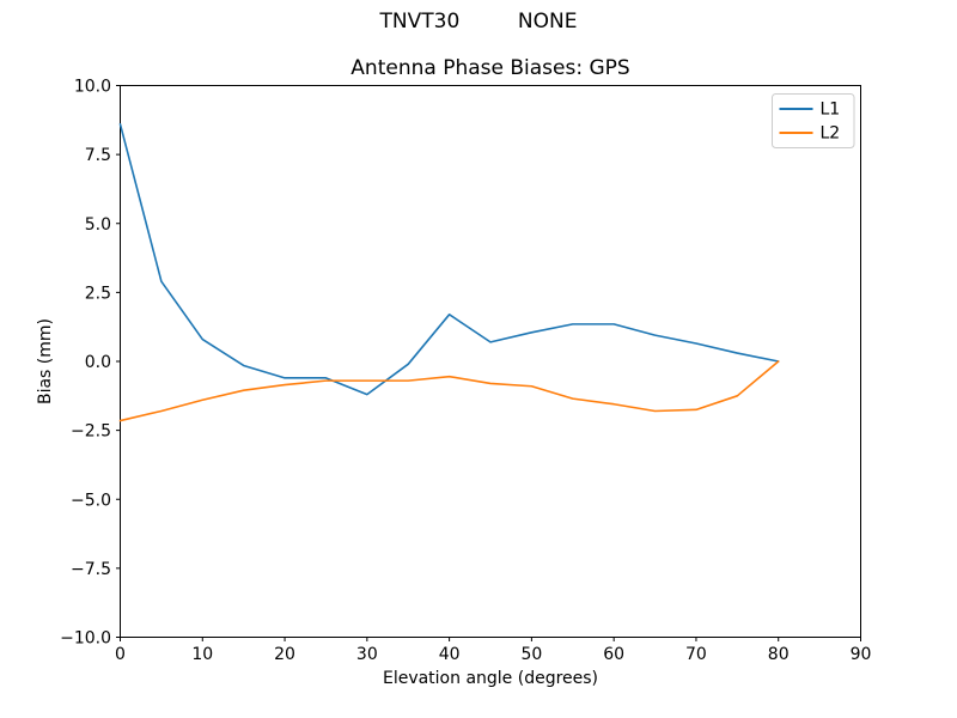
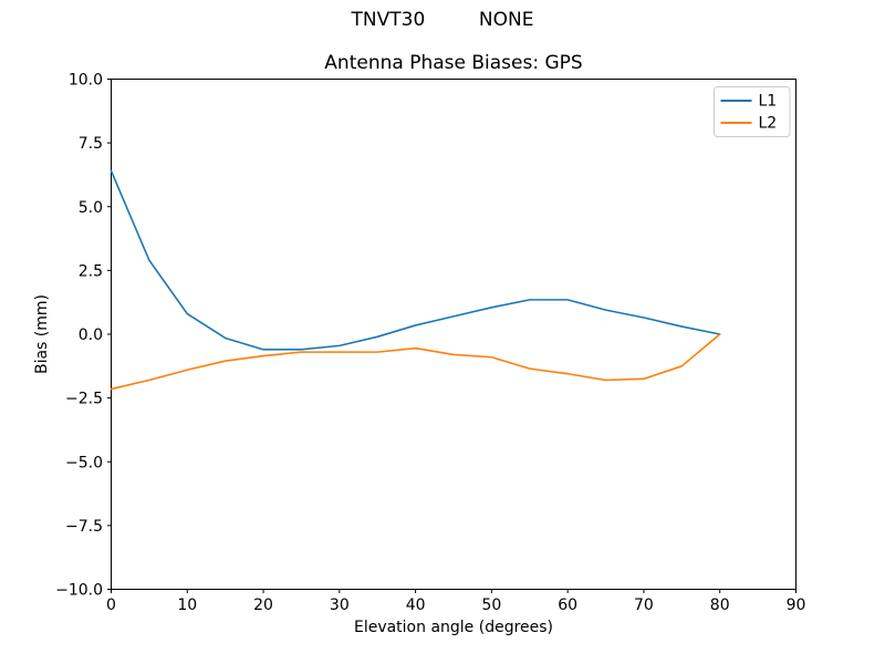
L1/0: 8.6 -> 6.4
L1/30: -1.2 -> -0.5
L1/40: 1.7 -> 0.3
